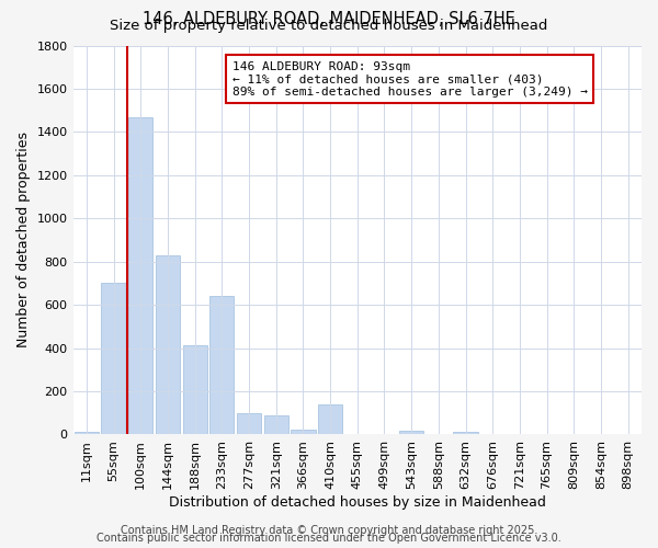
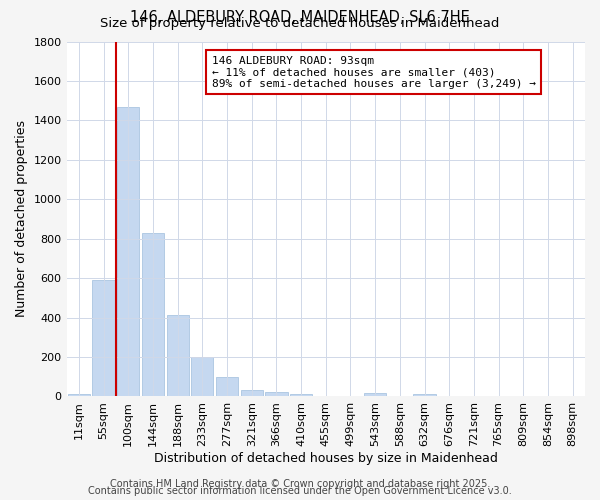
55sqm: 700 -> 590
233sqm: 640 -> 200
321sqm: 90 -> 40
410sqm: 140 -> 20
